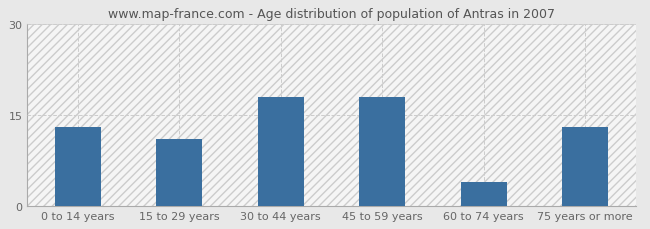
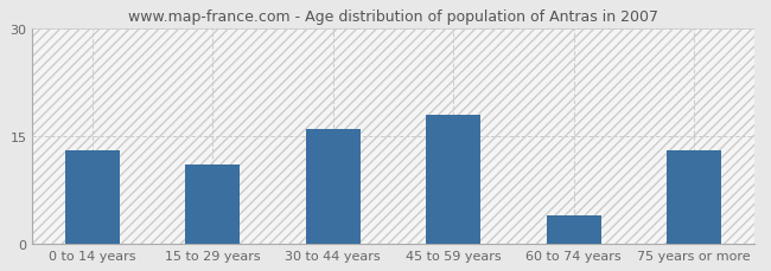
30 to 44 years: 18 -> 16
